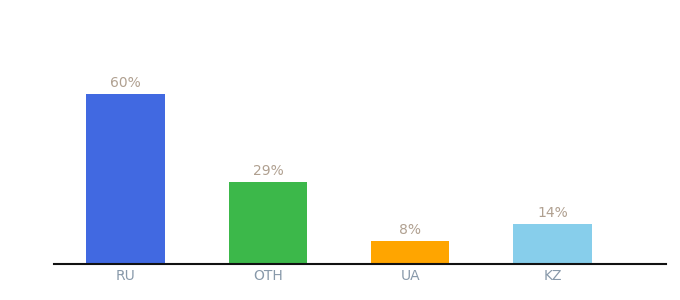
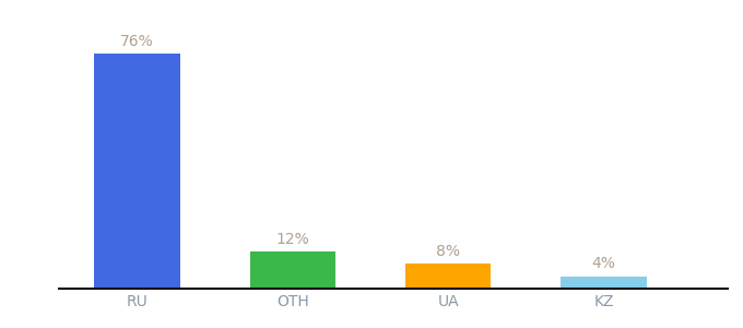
RU: 60% -> 76%
OTH: 29% -> 12%
KZ: 14% -> 4%
